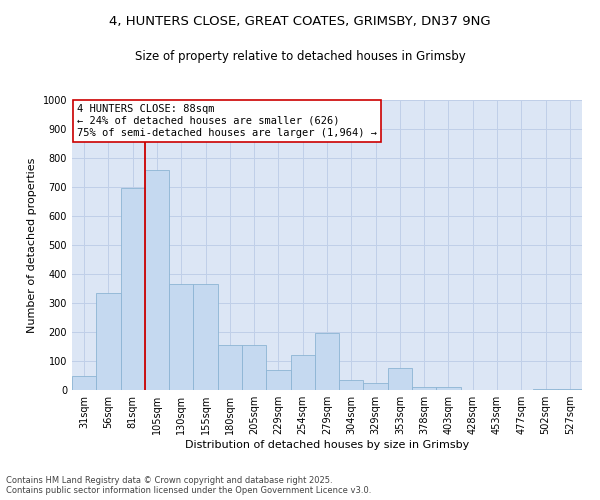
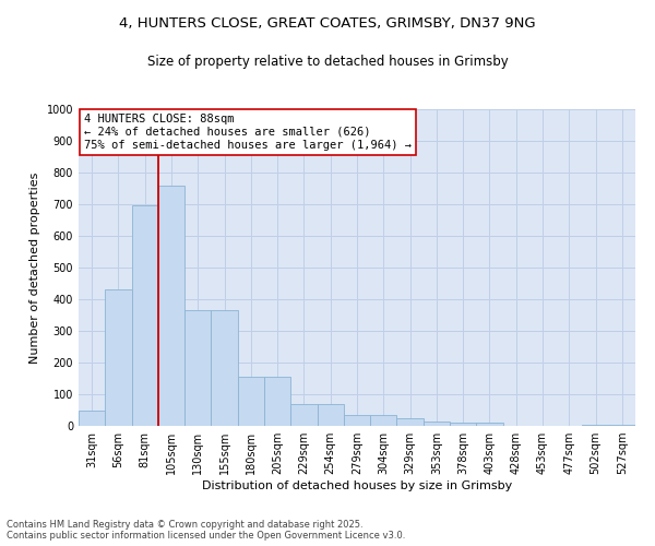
56sqm: 335 -> 430
254sqm: 120 -> 70
279sqm: 195 -> 35
353sqm: 75 -> 15
